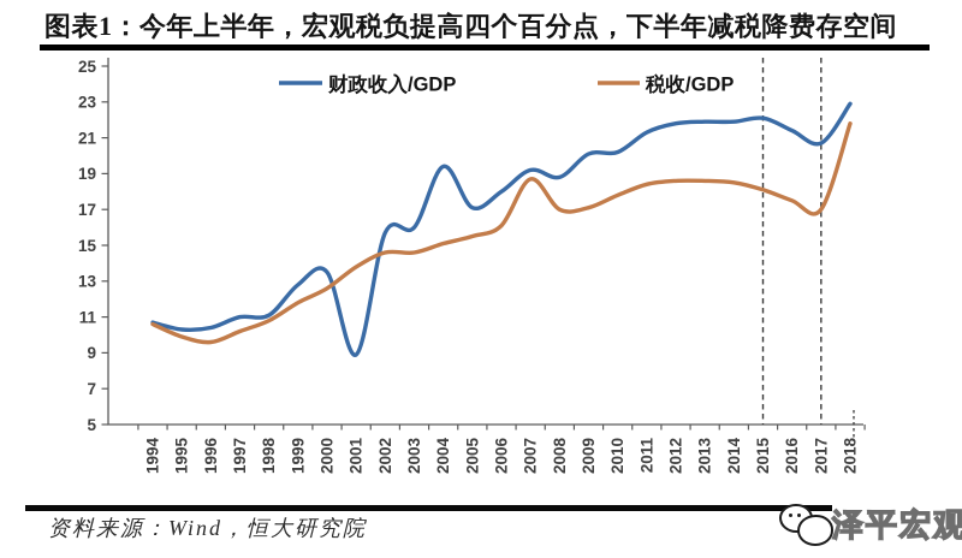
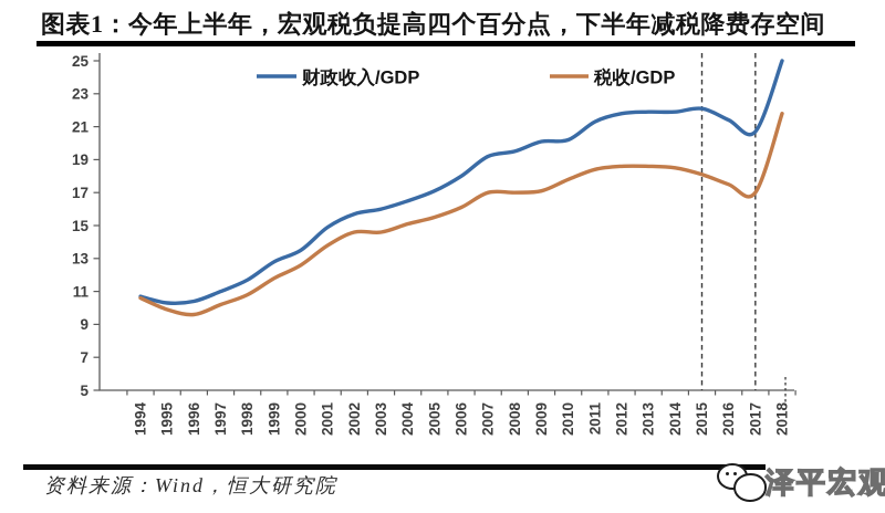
财政收入/GDP/1998: 11.1 -> 11.7
财政收入/GDP/2001: 8.9 -> 14.9
财政收入/GDP/2004: 19.4 -> 16.5
税收/GDP/2007: 18.7 -> 17.0
财政收入/GDP/2008: 18.8 -> 19.5
财政收入/GDP/2018: 22.9 -> 25.0
